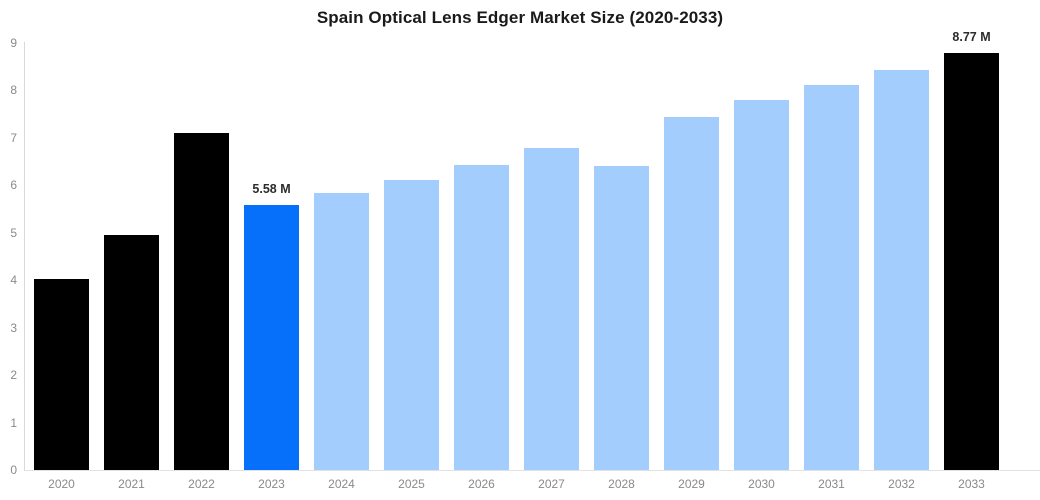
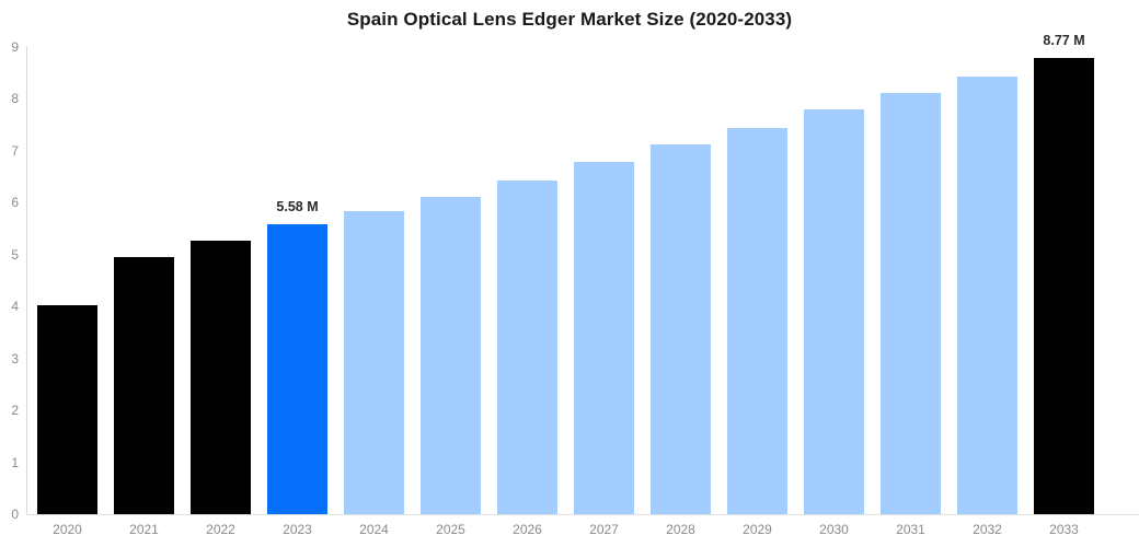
2022: 7.1 -> 5.3
2028: 6.4 -> 7.1
